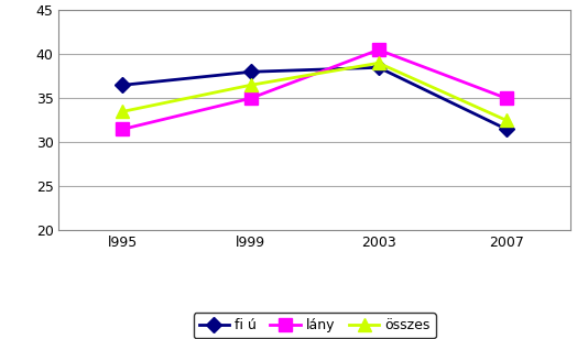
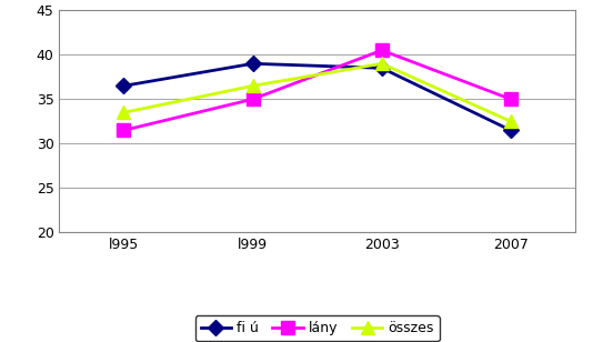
fi ú/l999: 38.0 -> 39.0
